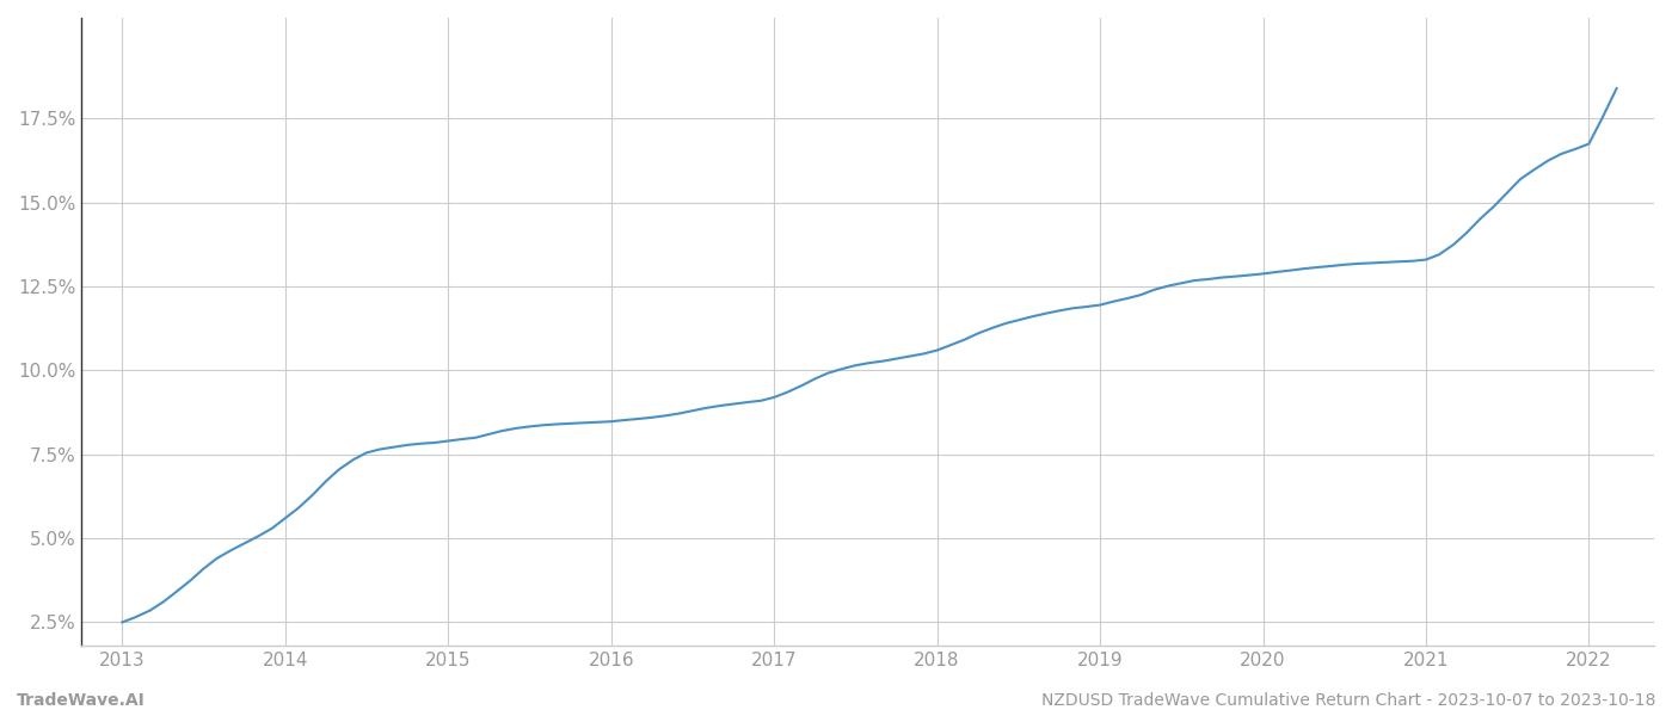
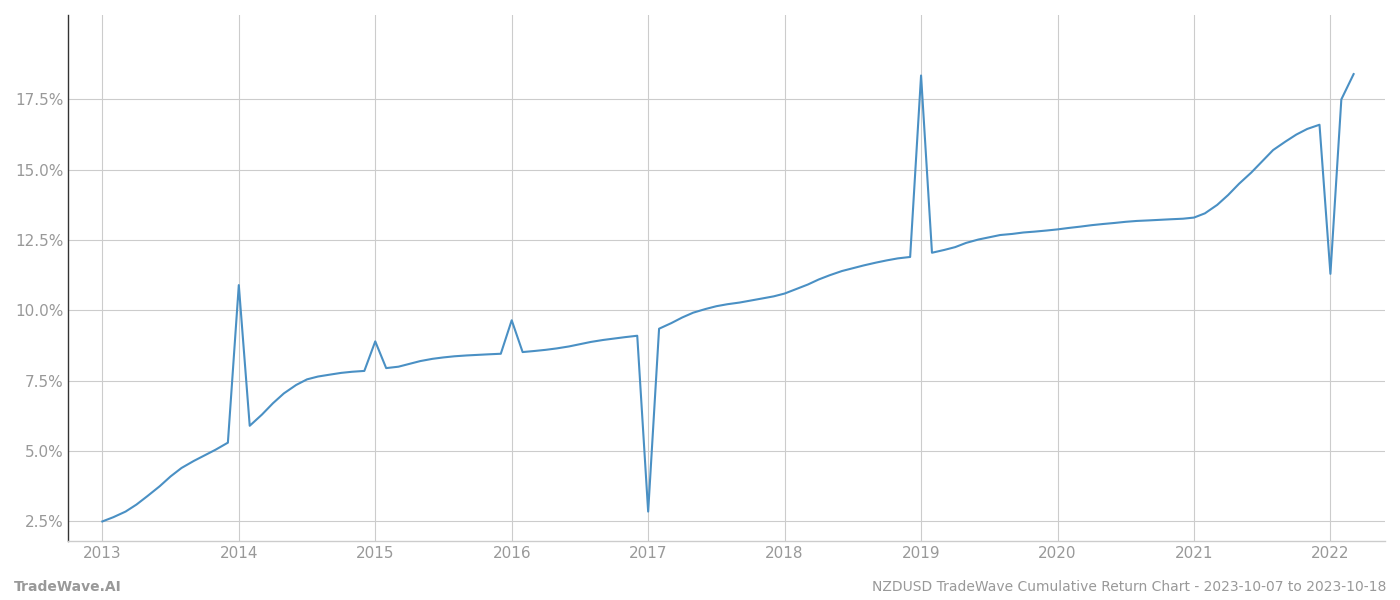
2014: 5.60% -> 10.90%
2015: 7.90% -> 8.90%
2016: 8.48% -> 9.65%
2017: 9.20% -> 2.85%
2019: 11.95% -> 18.35%
2022: 16.75% -> 11.30%
